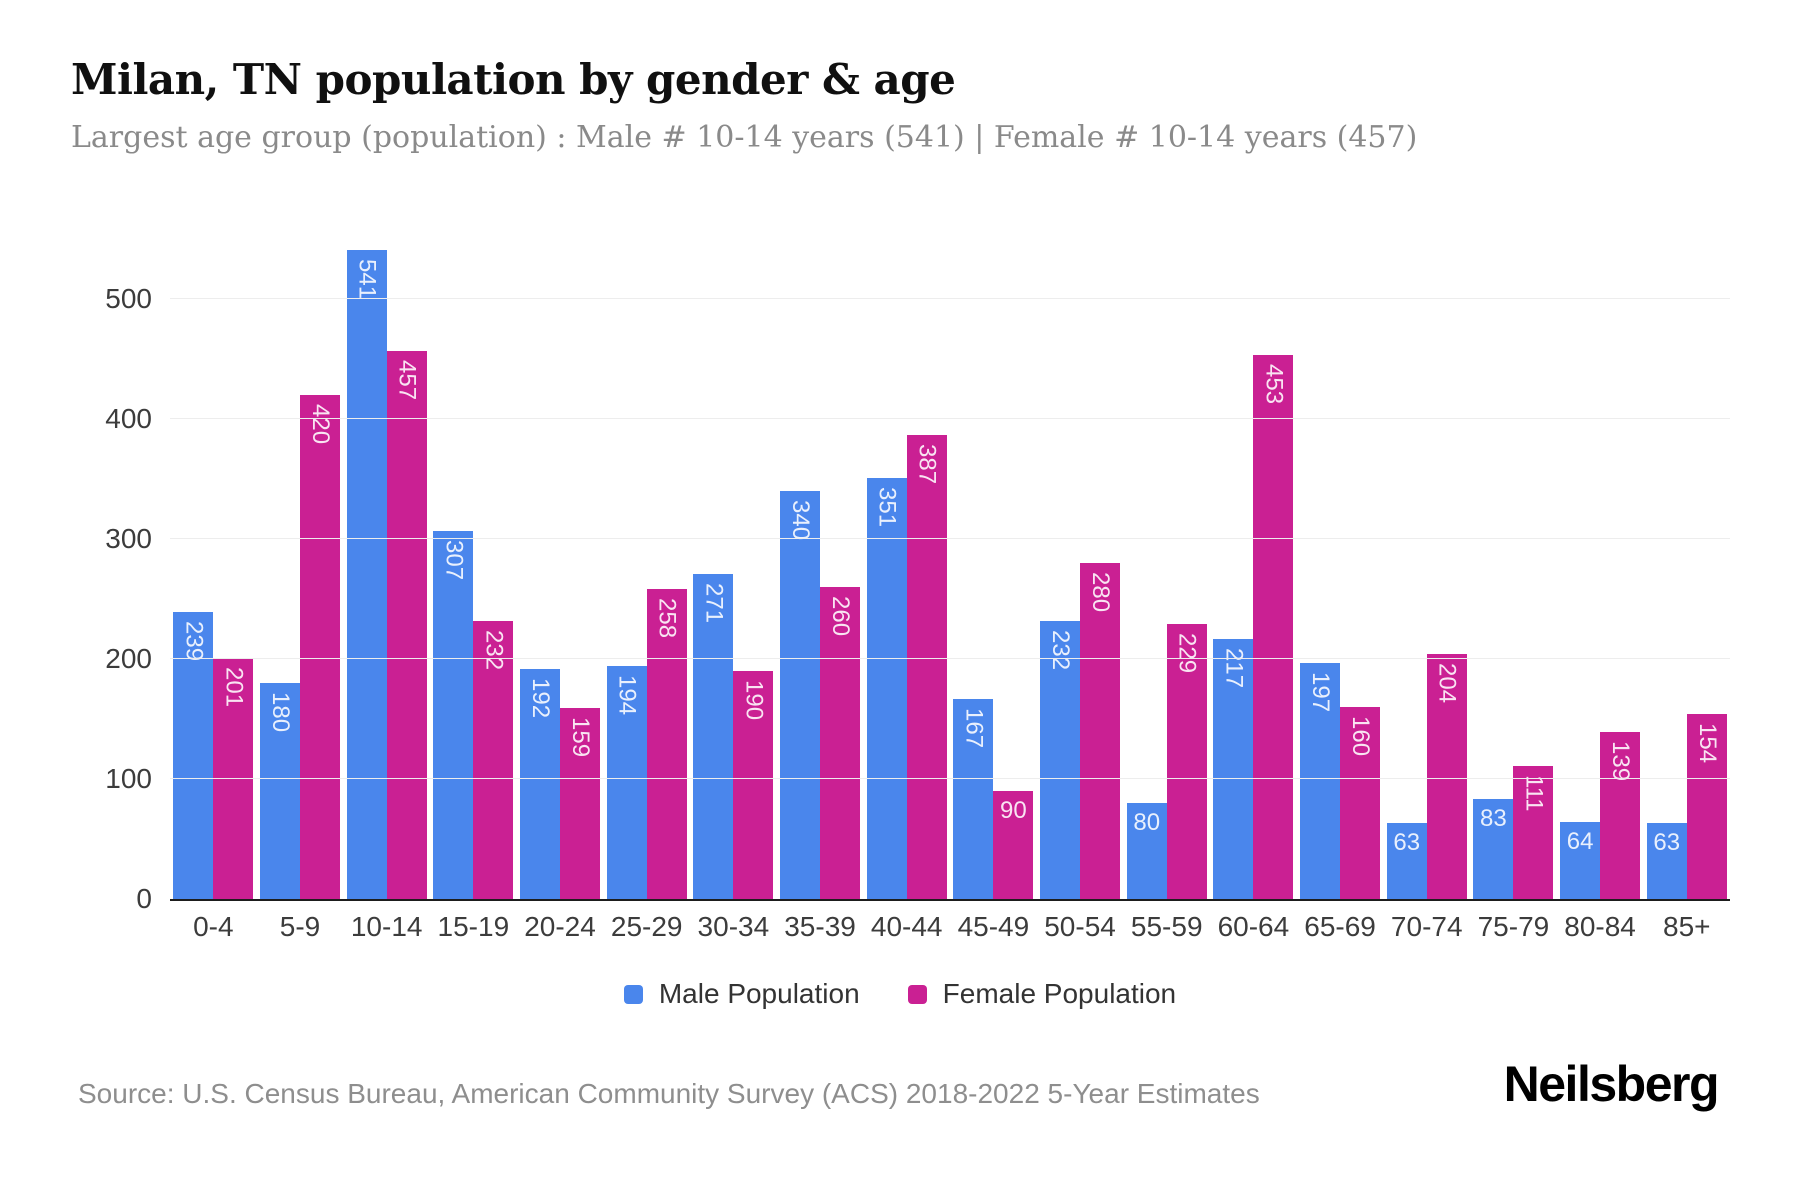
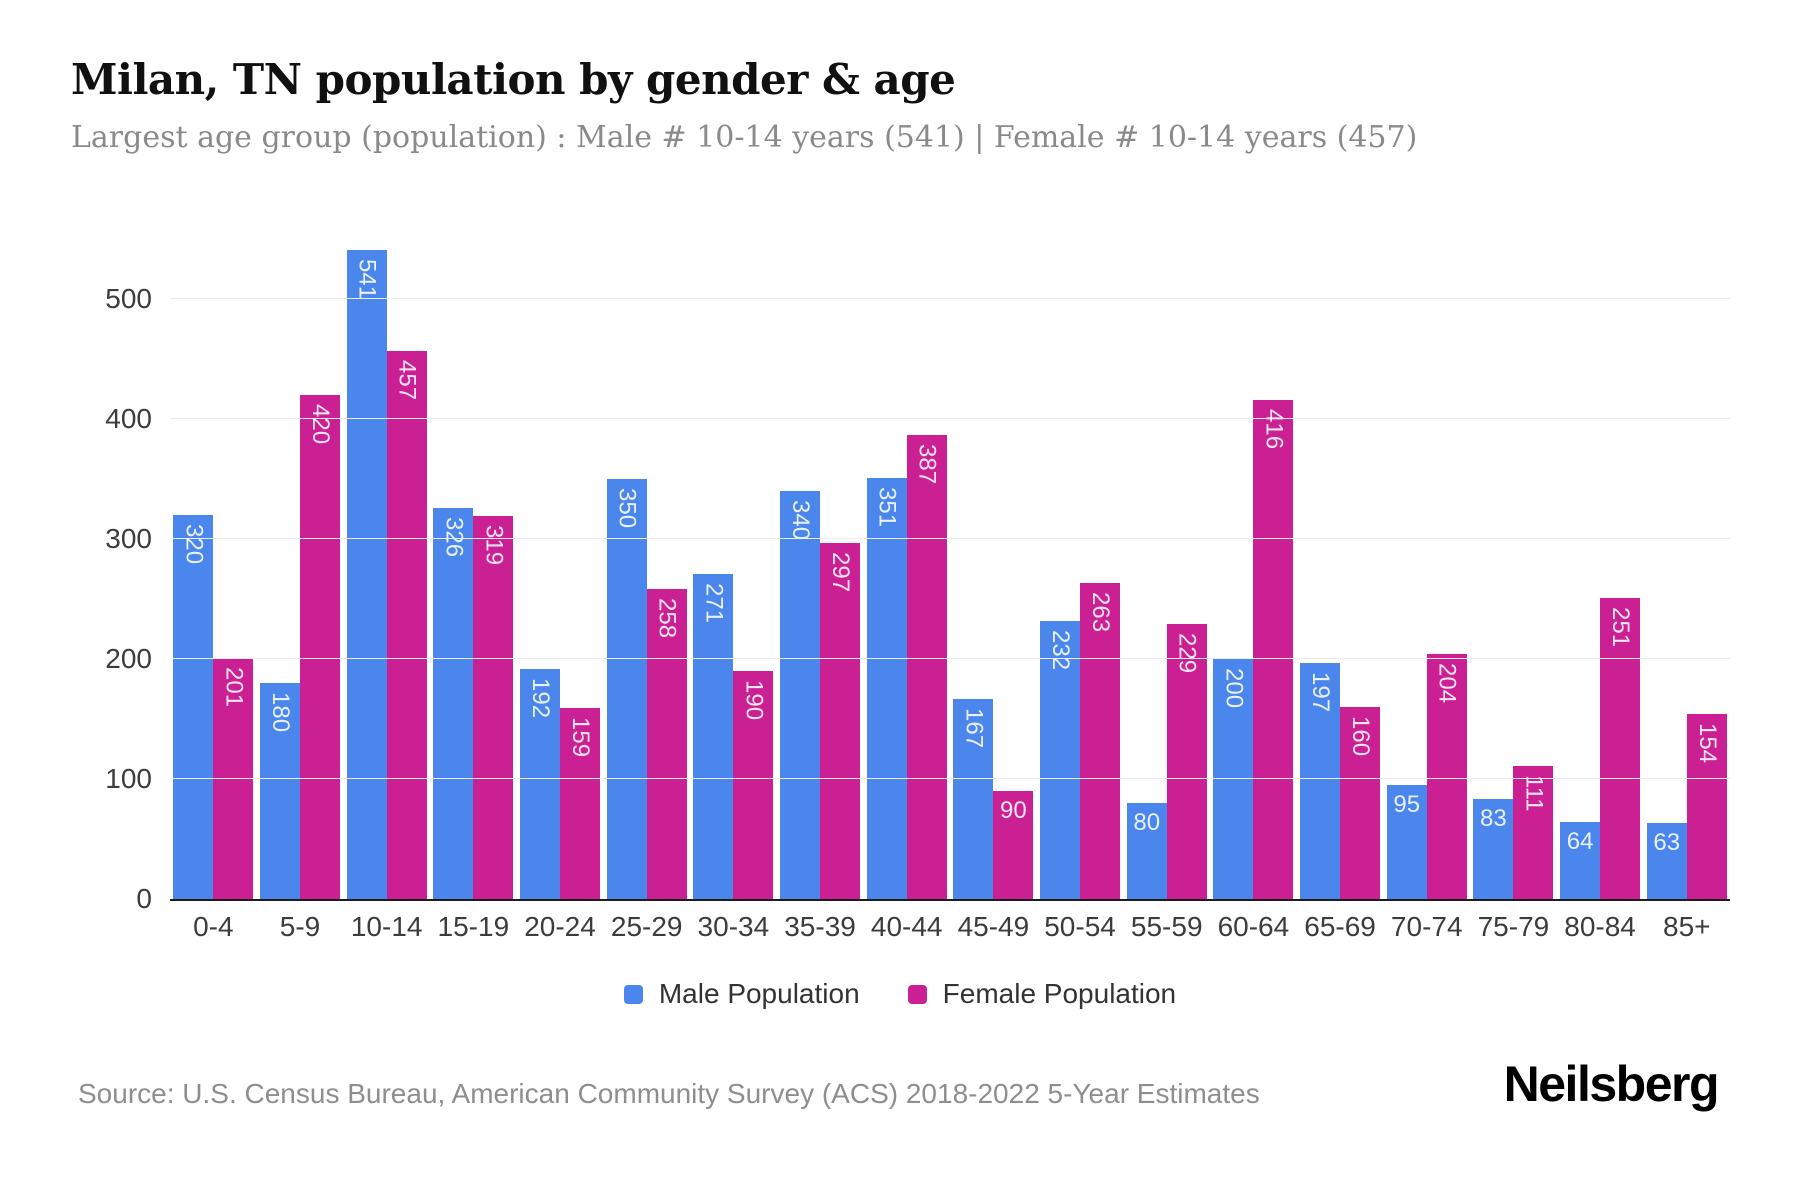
Male Population/0-4: 239 -> 320
Male Population/15-19: 307 -> 326
Female Population/15-19: 232 -> 319
Male Population/25-29: 194 -> 350
Female Population/35-39: 260 -> 297
Female Population/50-54: 280 -> 263
Male Population/60-64: 217 -> 200
Female Population/60-64: 453 -> 416
Male Population/70-74: 63 -> 95
Female Population/80-84: 139 -> 251
